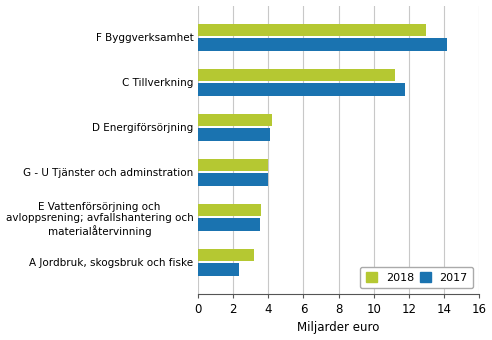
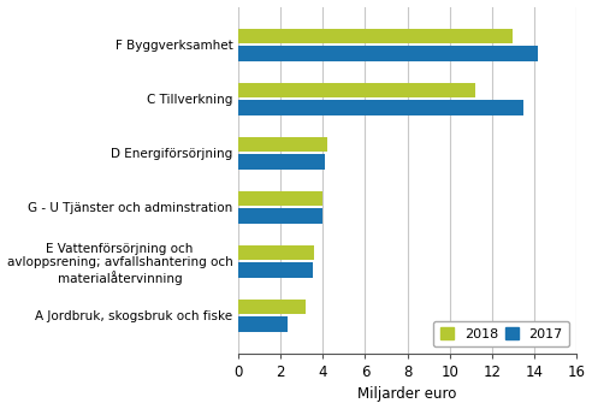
2017/C Tillverkning: 11.8 -> 13.5
